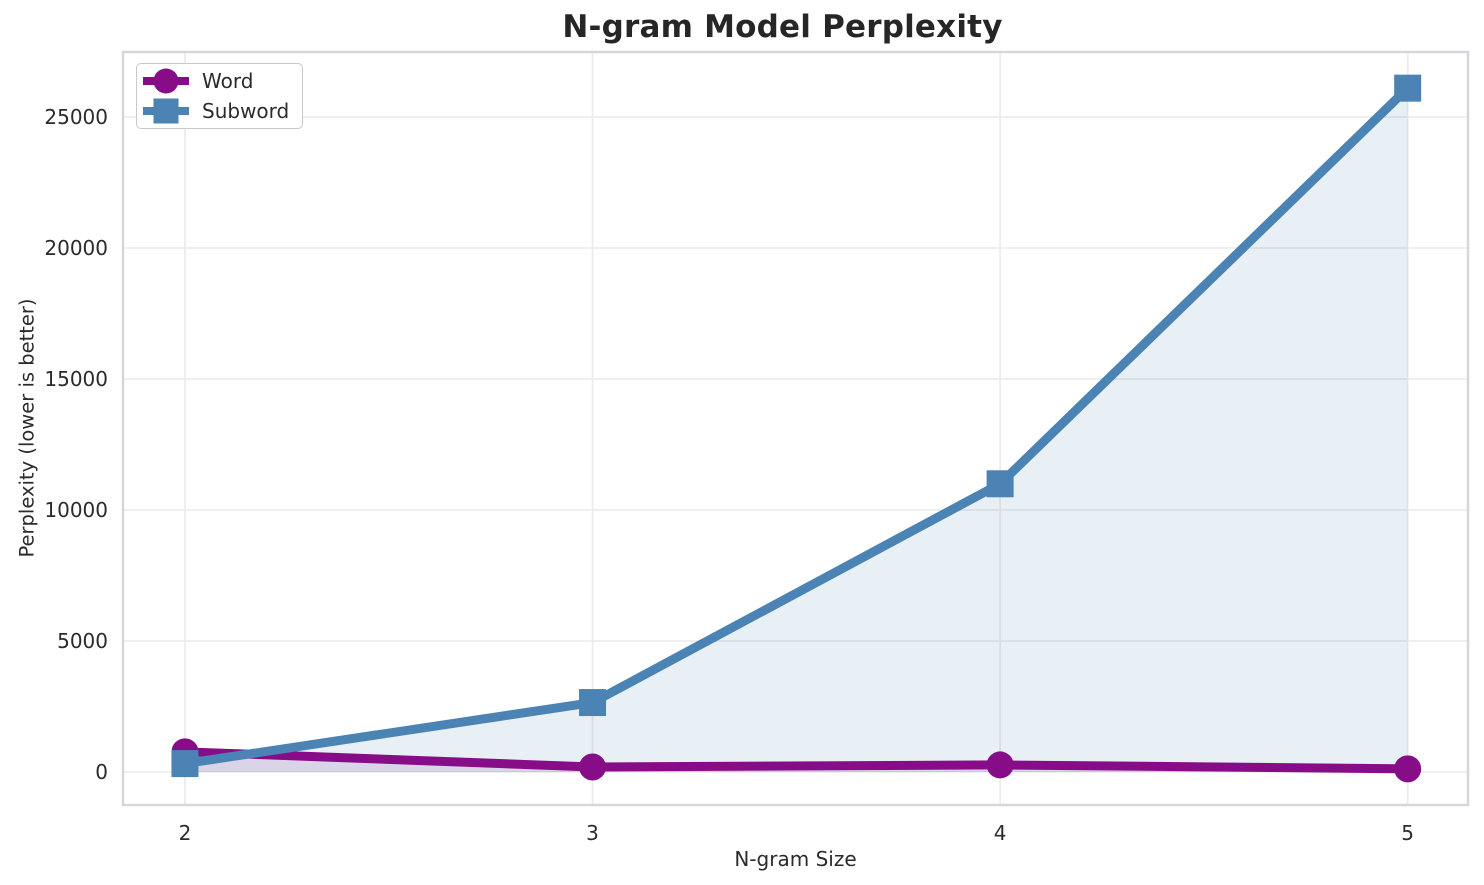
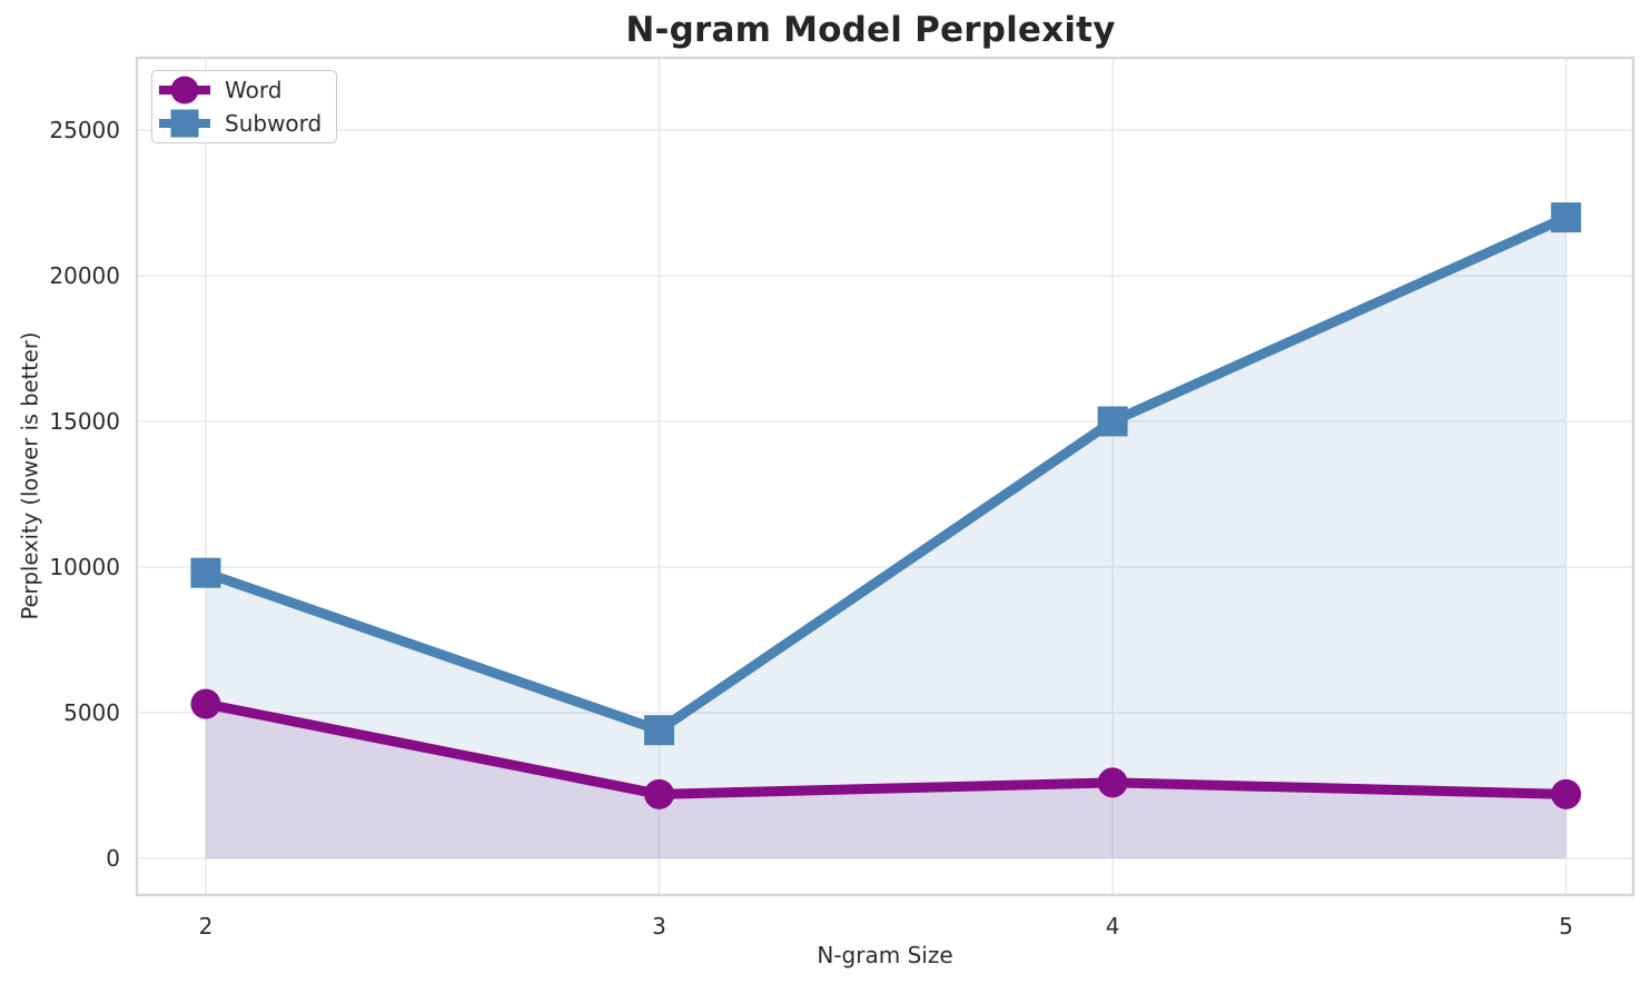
Word/2: 800 -> 5300
Subword/2: 300 -> 9800
Word/3: 200 -> 2200
Subword/3: 2600 -> 4400
Word/4: 300 -> 2600
Subword/4: 11000 -> 15000
Word/5: 100 -> 2200
Subword/5: 26100 -> 22000
